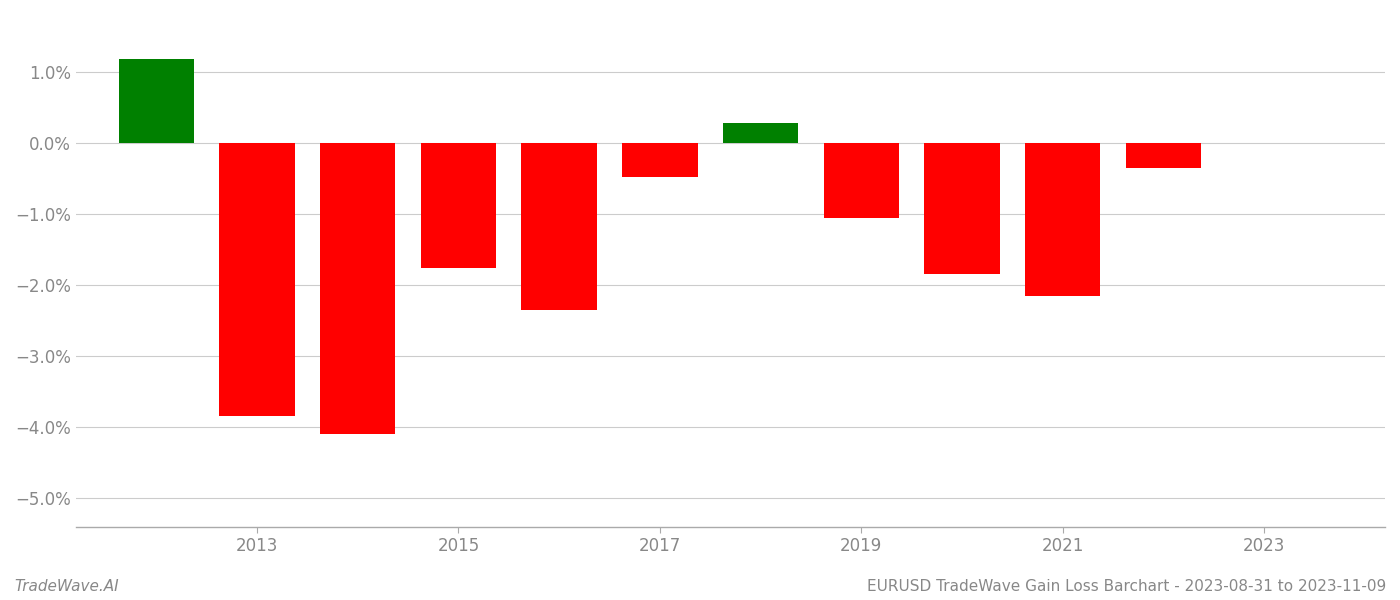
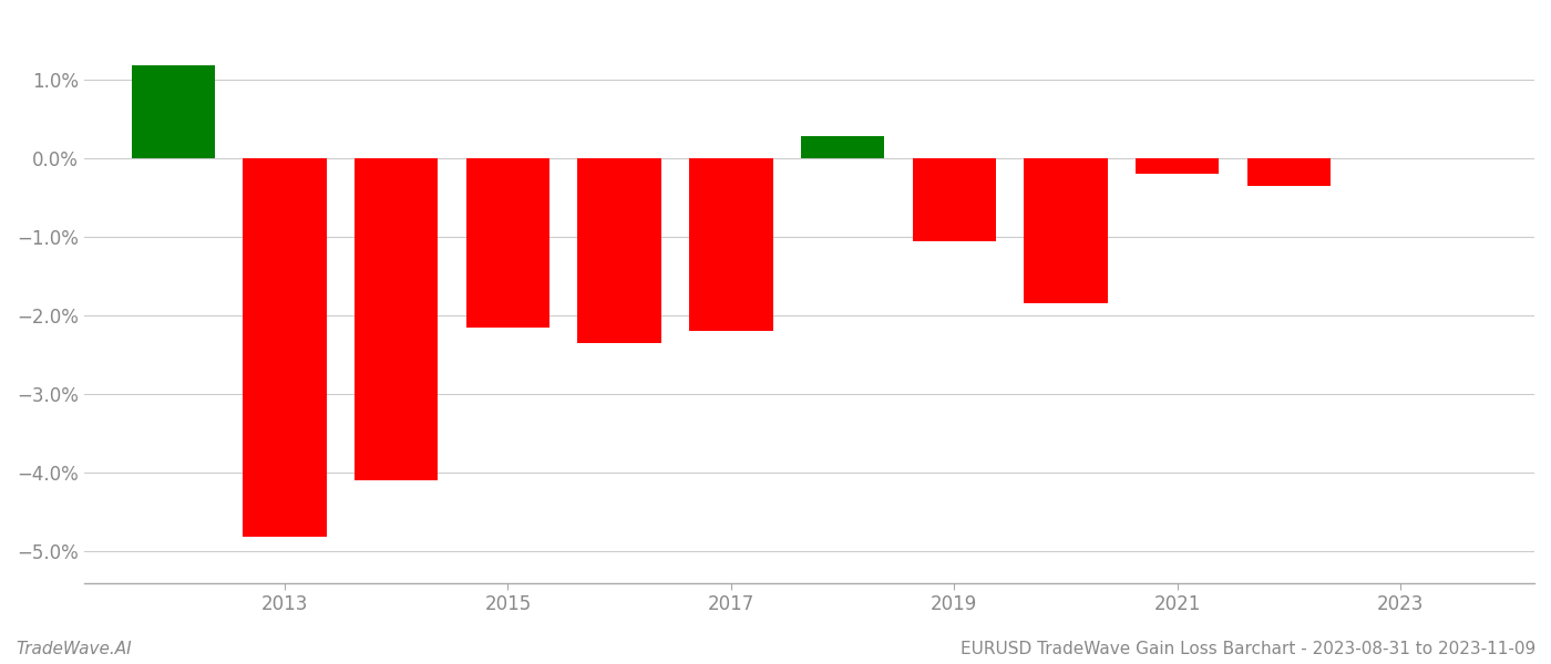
2013: -3.84% -> -4.82%
2015: -1.76% -> -2.15%
2017: -0.48% -> -2.20%
2021: -2.16% -> -0.20%
